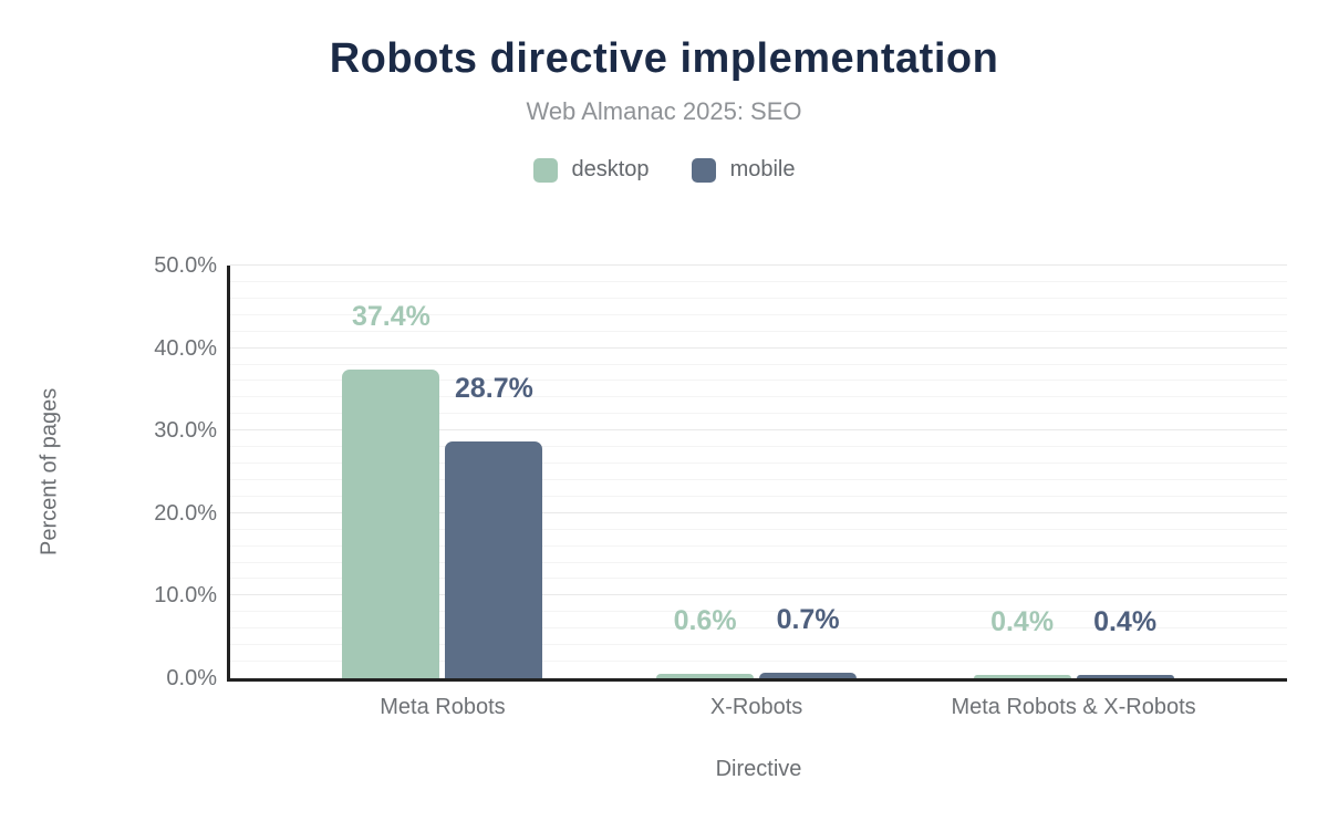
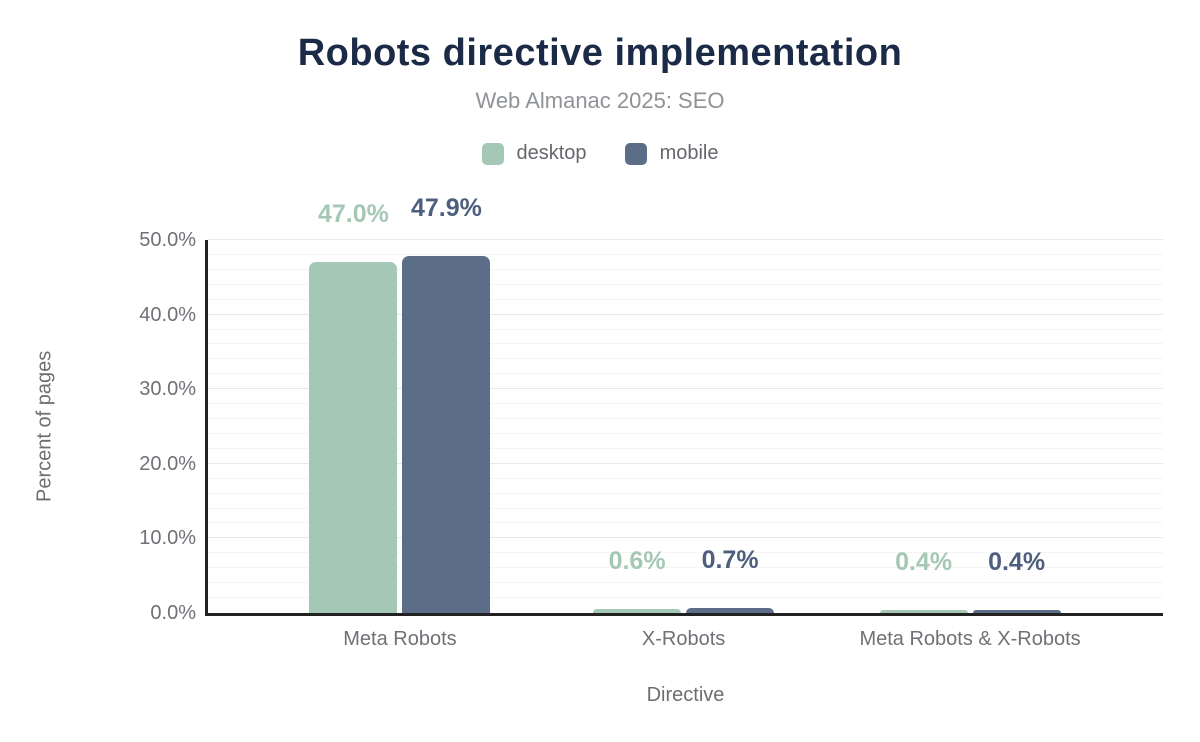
desktop/Meta Robots: 37.4% -> 47.0%
mobile/Meta Robots: 28.7% -> 47.9%
